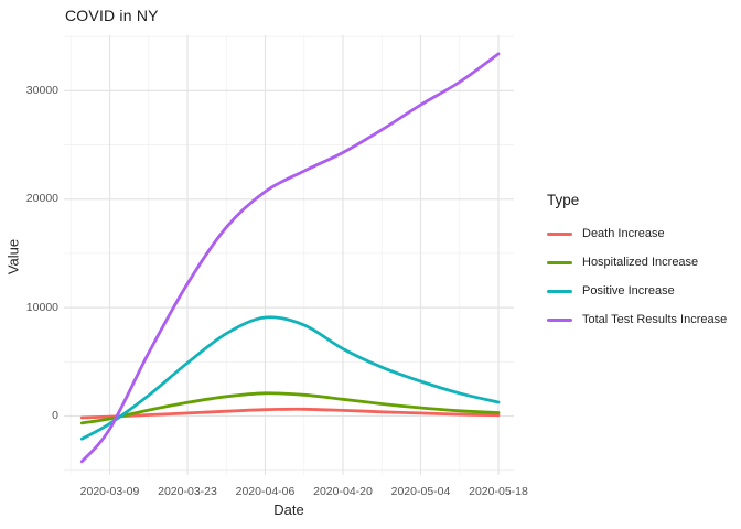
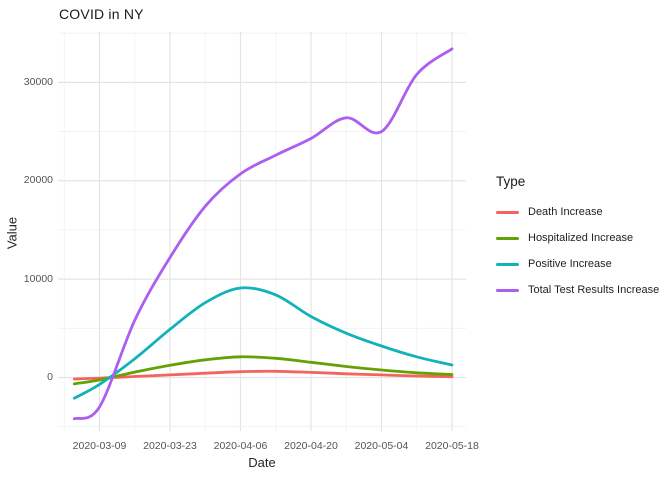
Total Test Results Increase/2020-03-09: -1000 -> -3000
Total Test Results Increase/2020-05-04: 29000 -> 25000
